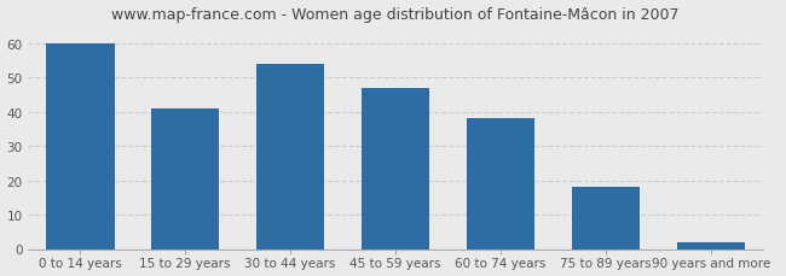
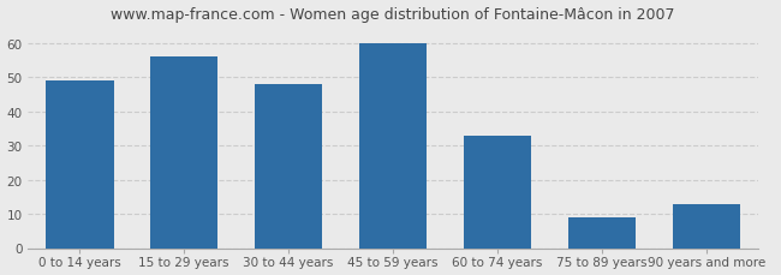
0 to 14 years: 60 -> 49
15 to 29 years: 41 -> 56
30 to 44 years: 54 -> 48
45 to 59 years: 47 -> 60
60 to 74 years: 38 -> 33
75 to 89 years: 18 -> 9
90 years and more: 2 -> 13
